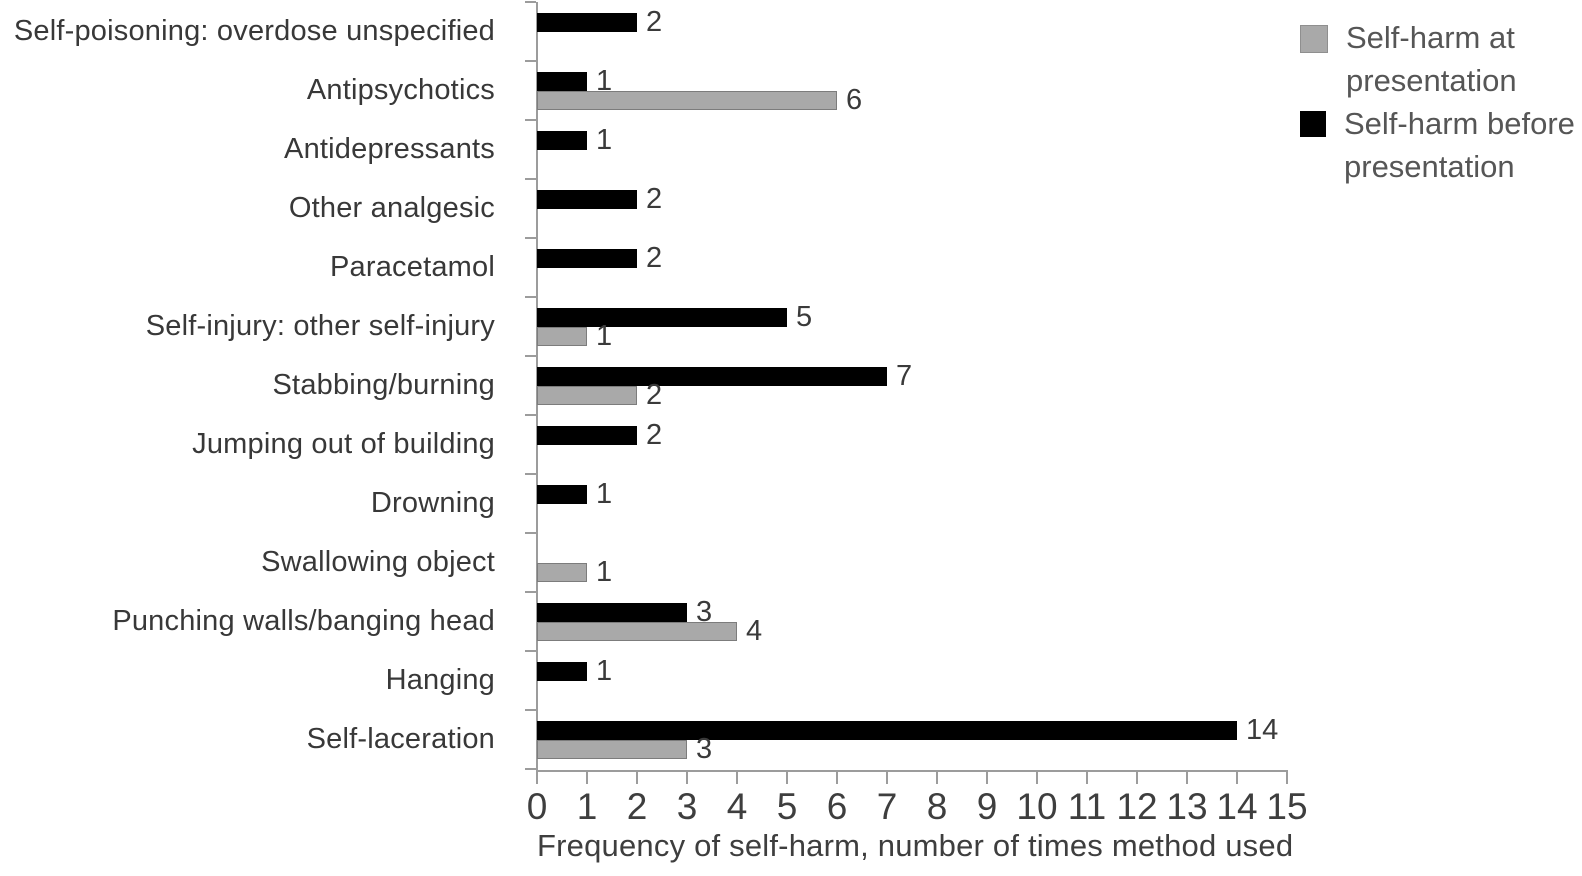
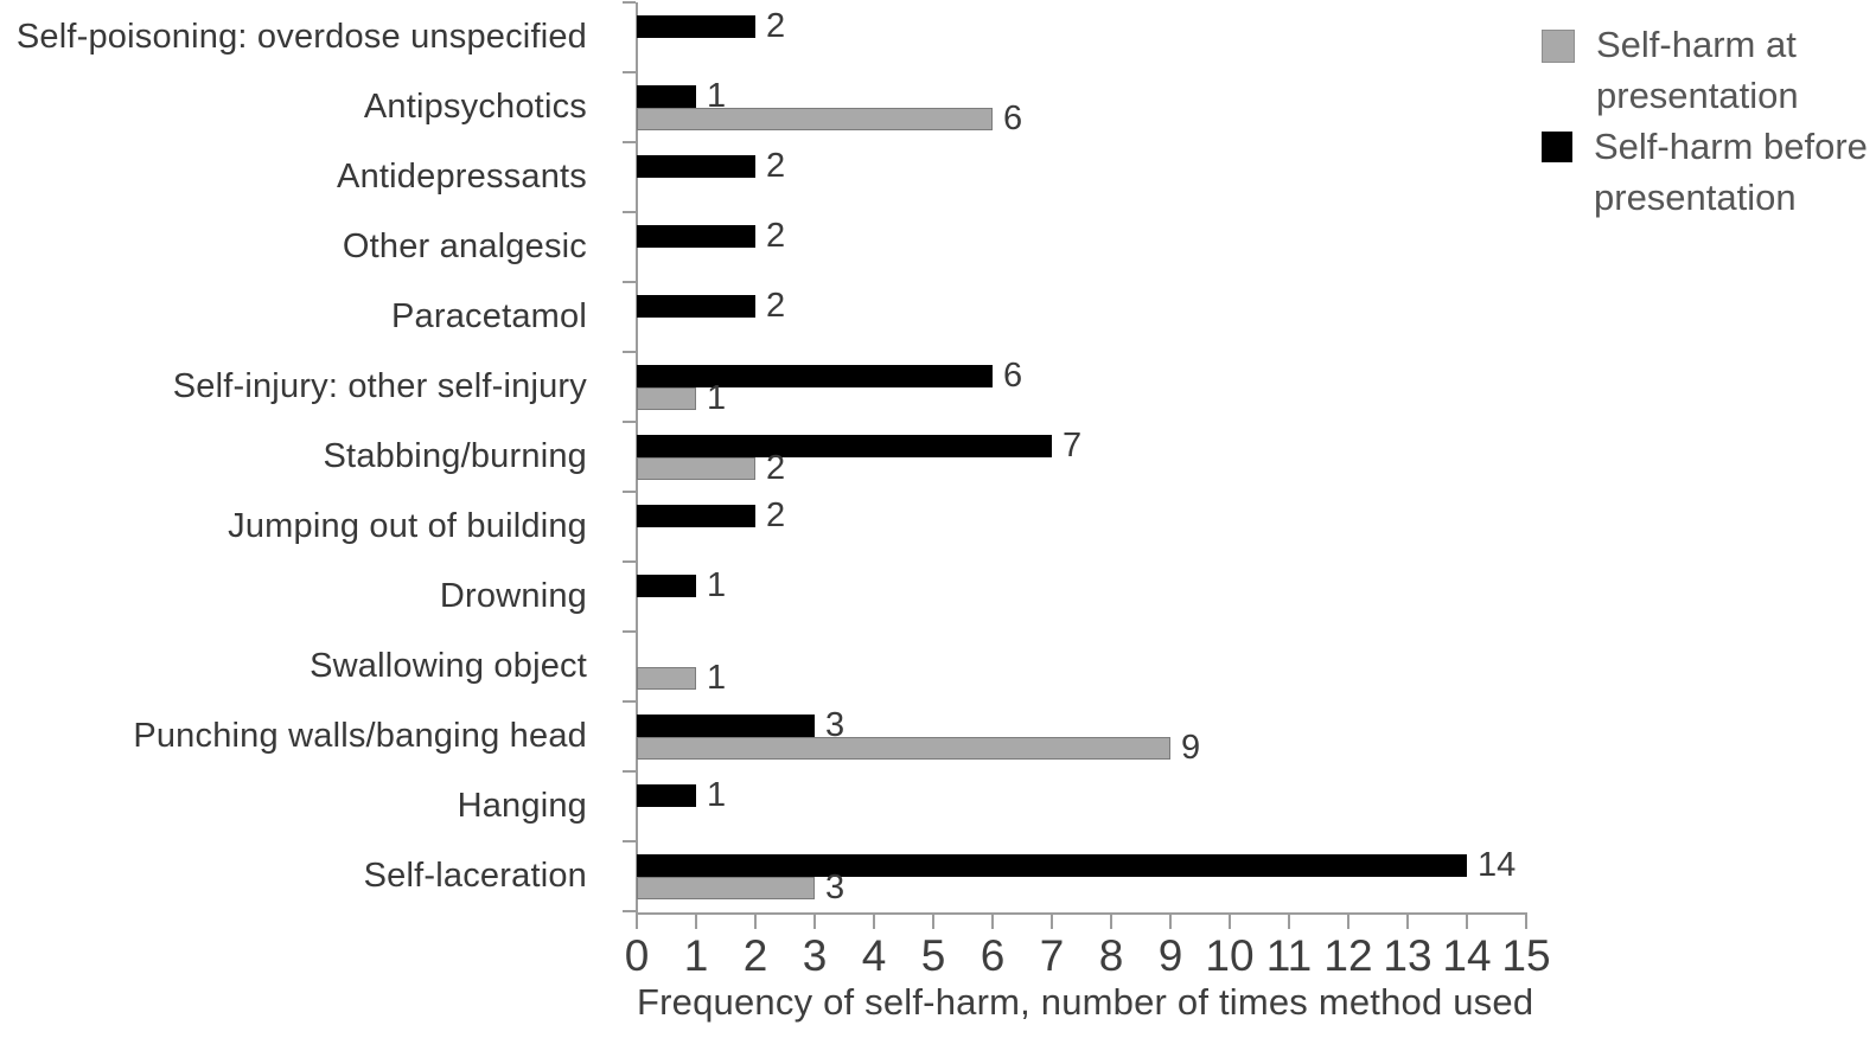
Self-harm before presentation/Antidepressants: 1 -> 2
Self-harm before presentation/Self-injury: other self-injury: 5 -> 6
Self-harm at presentation/Punching walls/banging head: 4 -> 9
